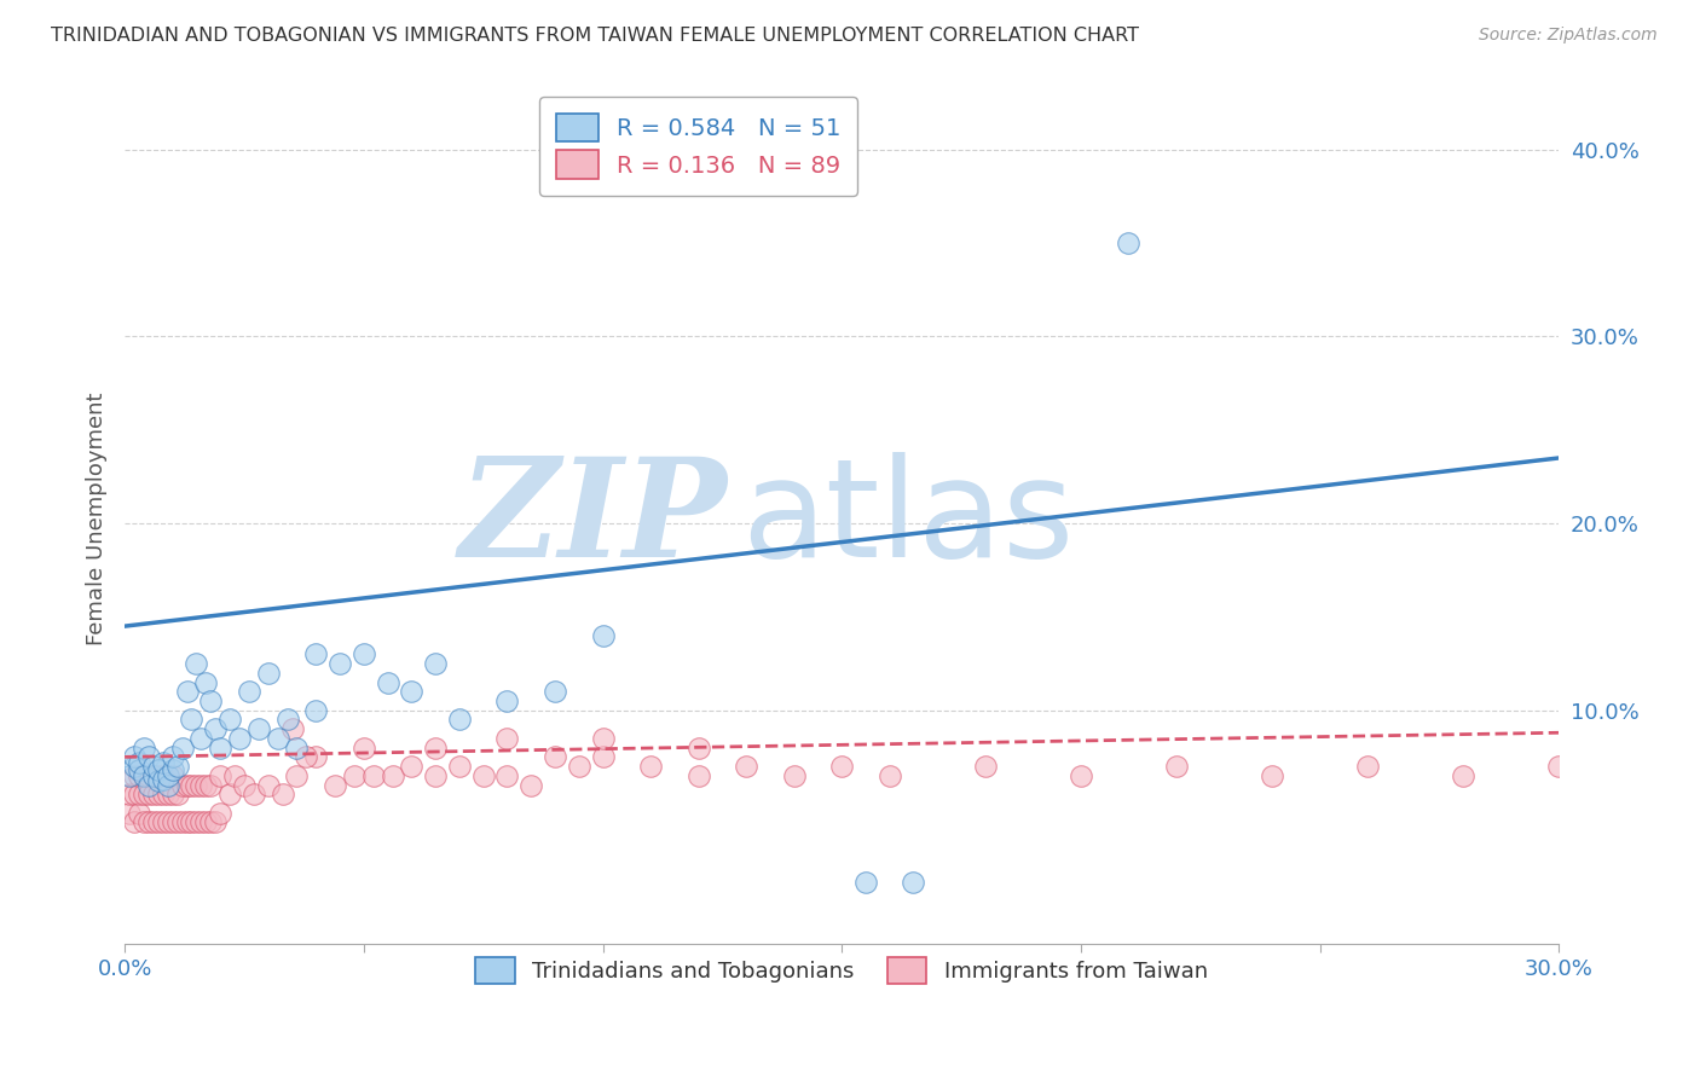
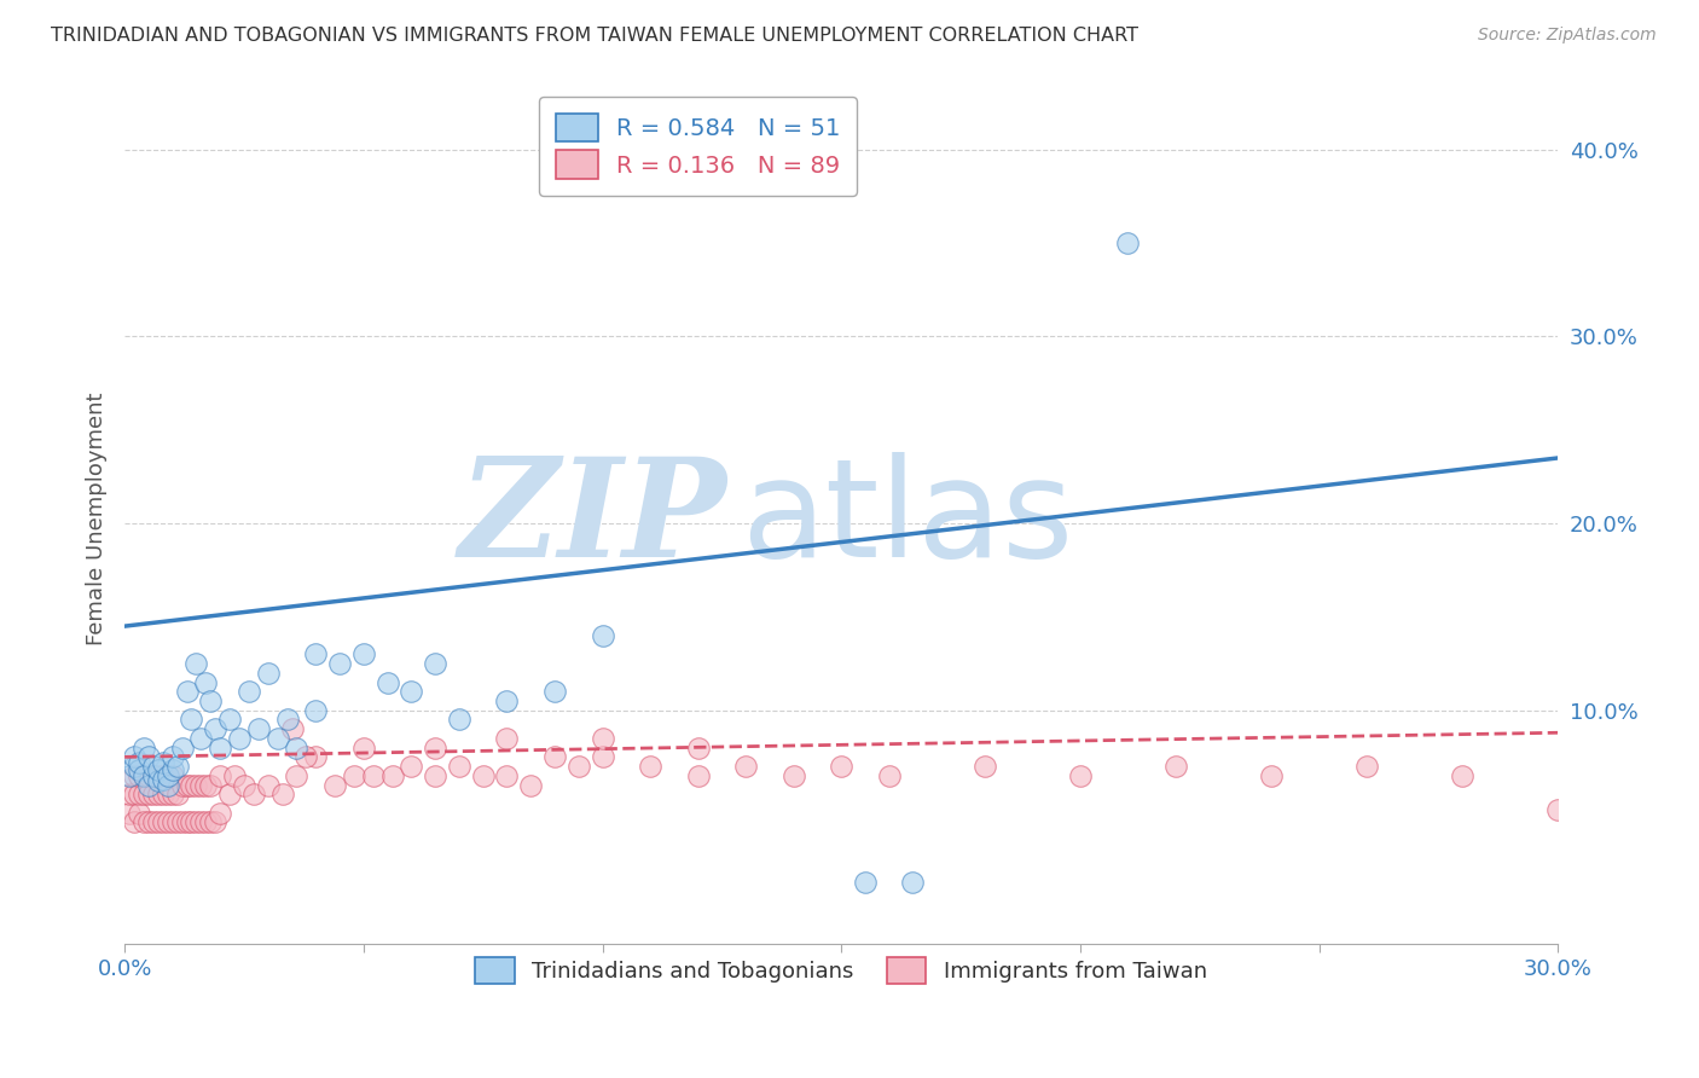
Immigrants from Taiwan/30.0%: 7.0% -> 4.7%
